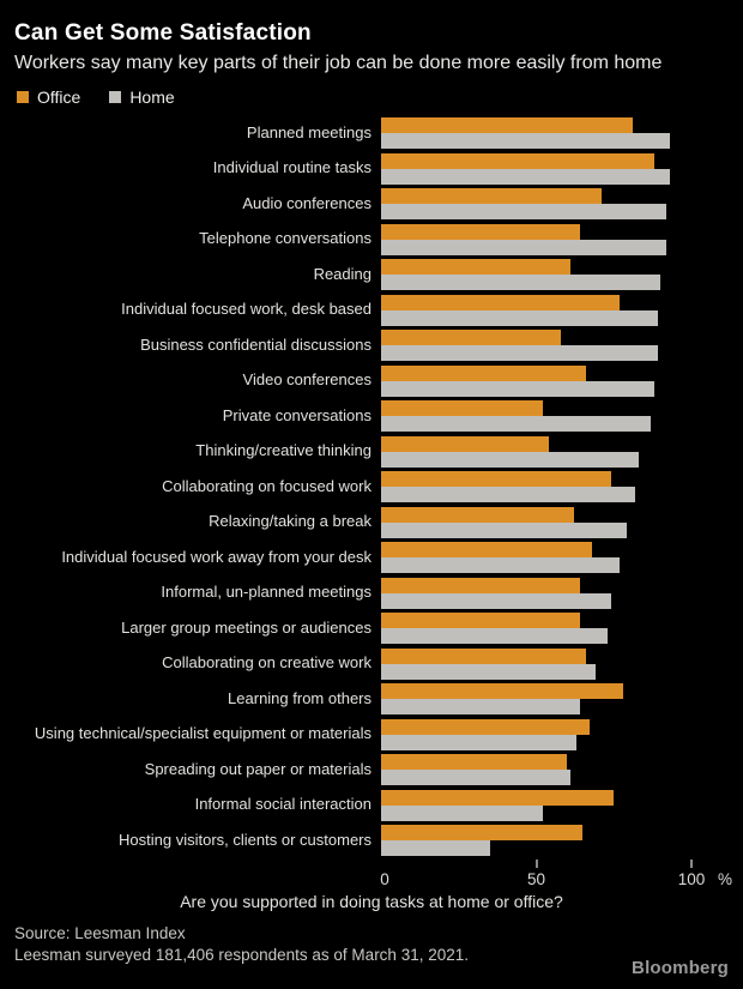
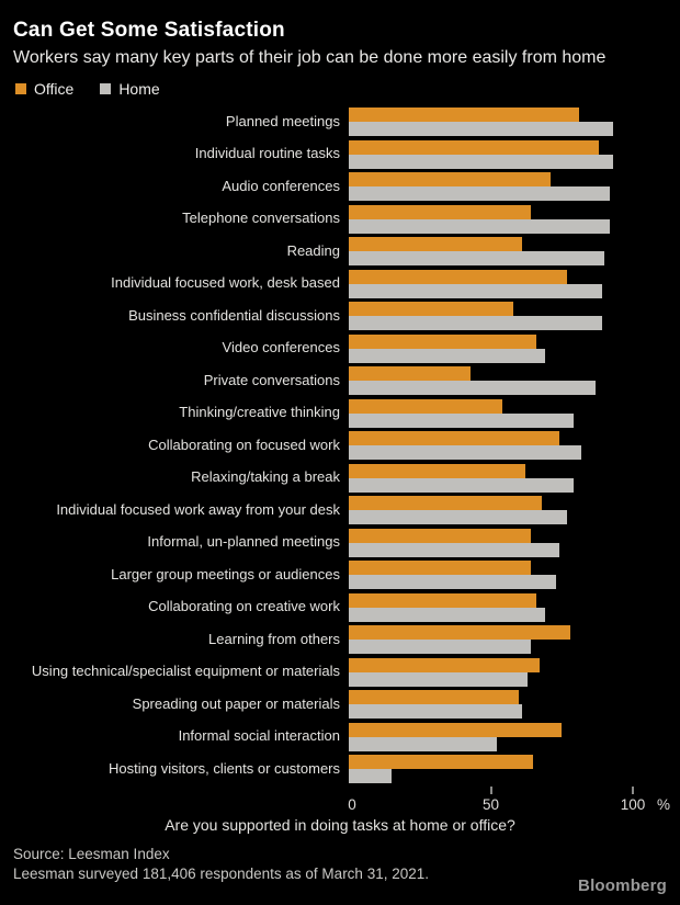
Home/Video conferences: 88 -> 69
Office/Private conversations: 52 -> 43
Home/Thinking/creative thinking: 83 -> 79
Home/Hosting visitors, clients or customers: 35 -> 15
